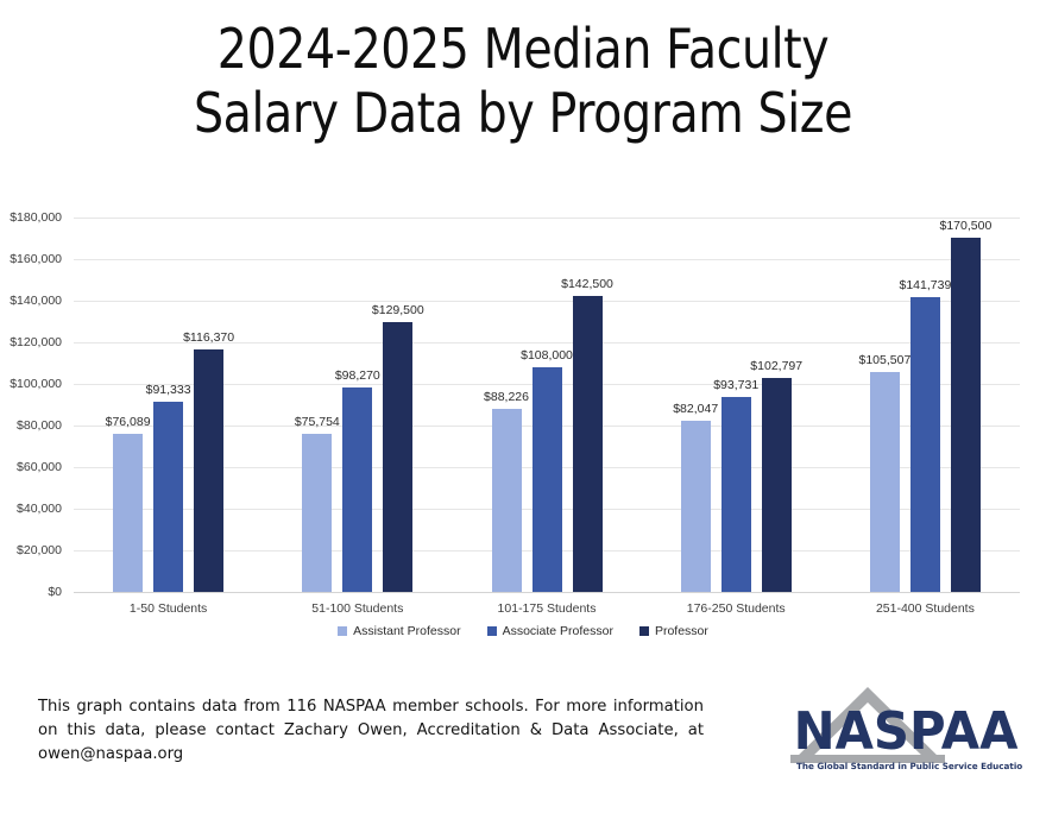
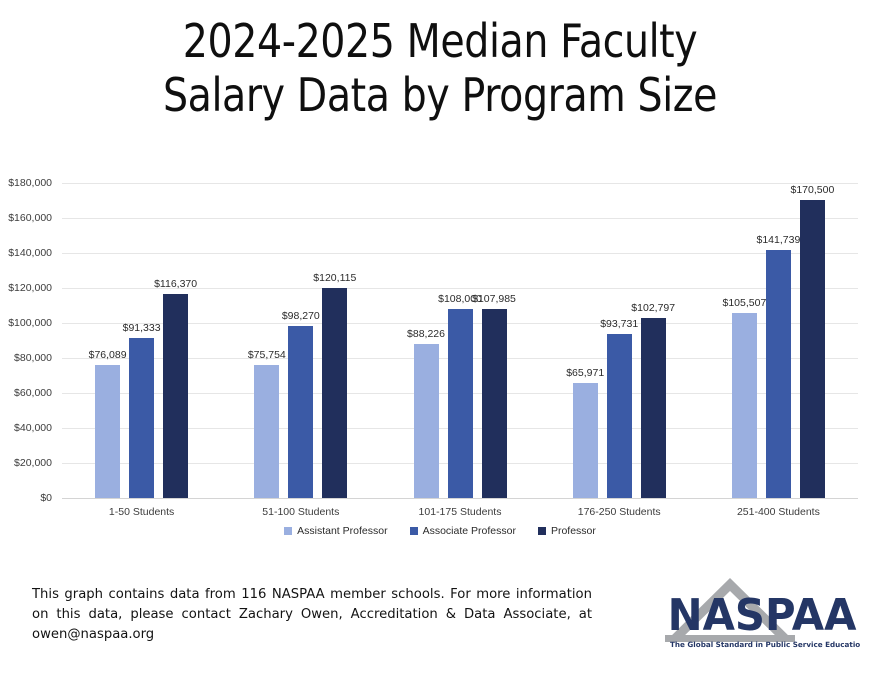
Professor/51-100 Students: $129,500 -> $120,115
Professor/101-175 Students: $142,500 -> $107,985
Assistant Professor/176-250 Students: $82,047 -> $65,971
